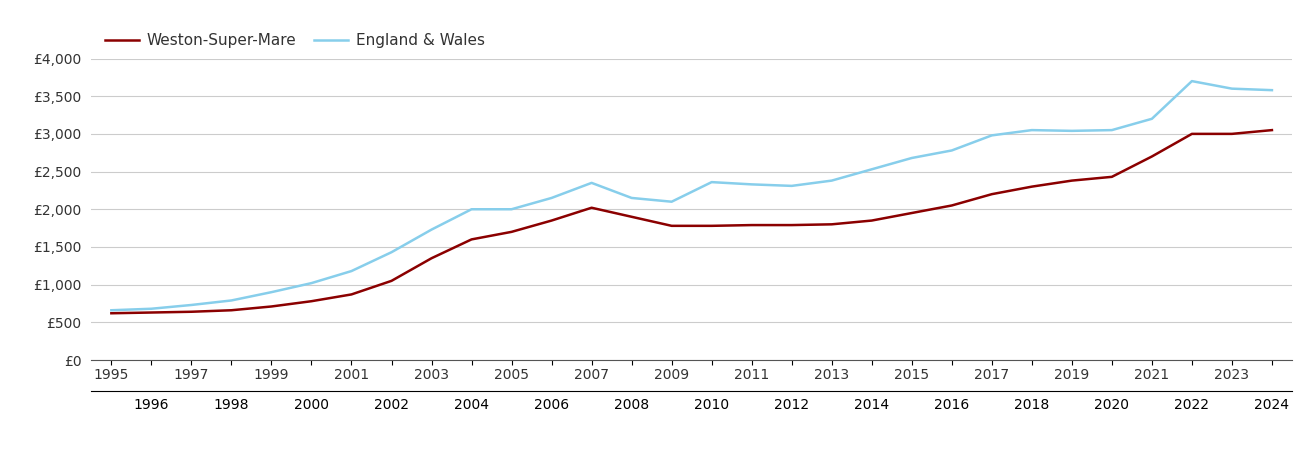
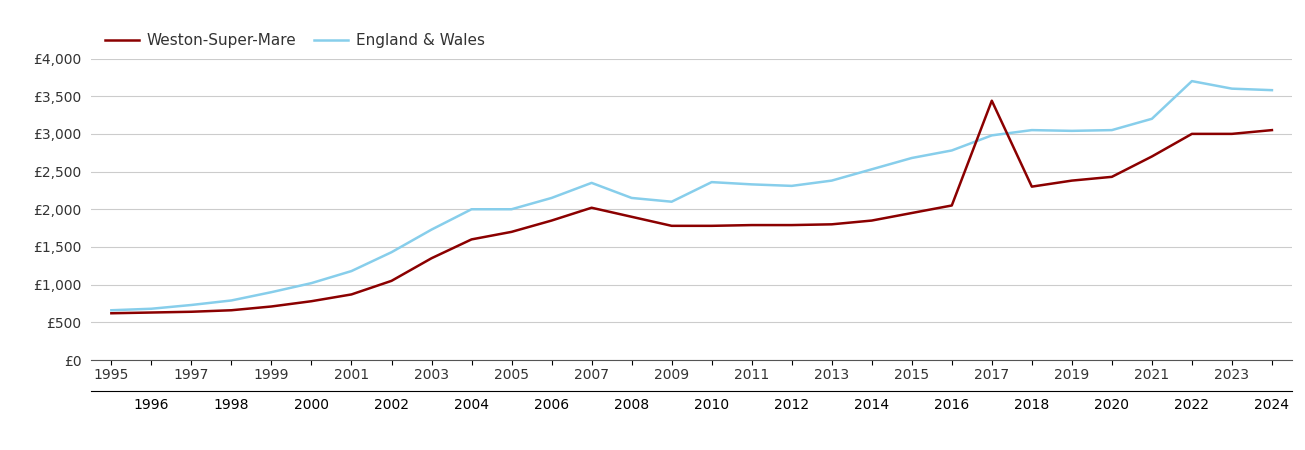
Weston-Super-Mare/2017: £2,200 -> £3,440
